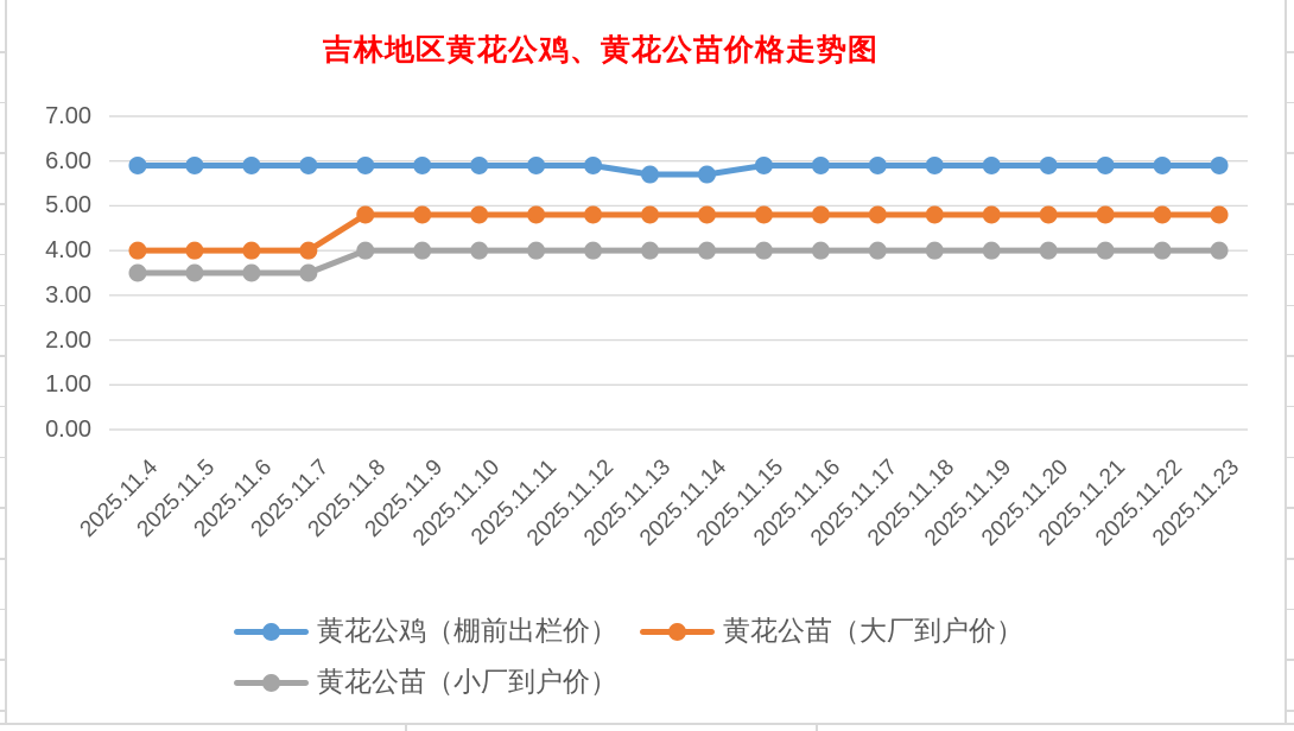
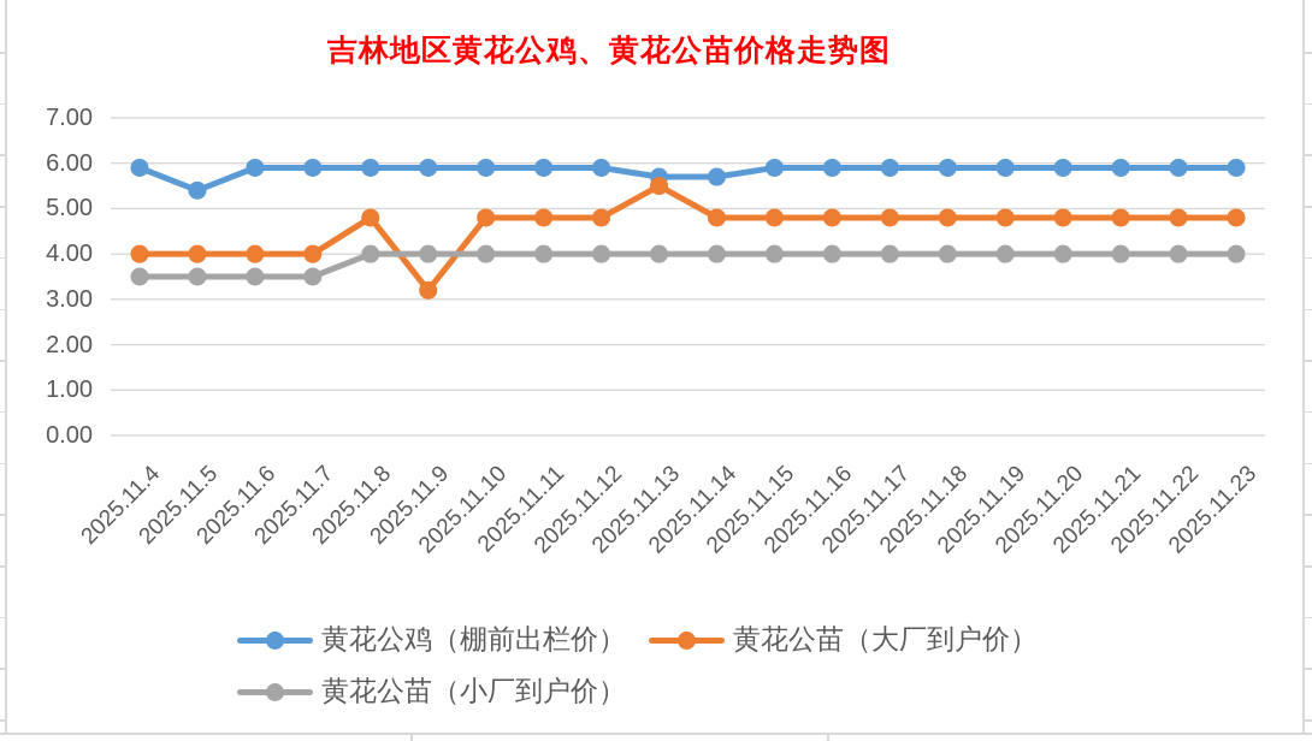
黄花公鸡（棚前出栏价）/2025.11.5: 5.9 -> 5.4
黄花公苗（大厂到户价）/2025.11.9: 4.8 -> 3.2
黄花公苗（大厂到户价）/2025.11.13: 4.8 -> 5.5
